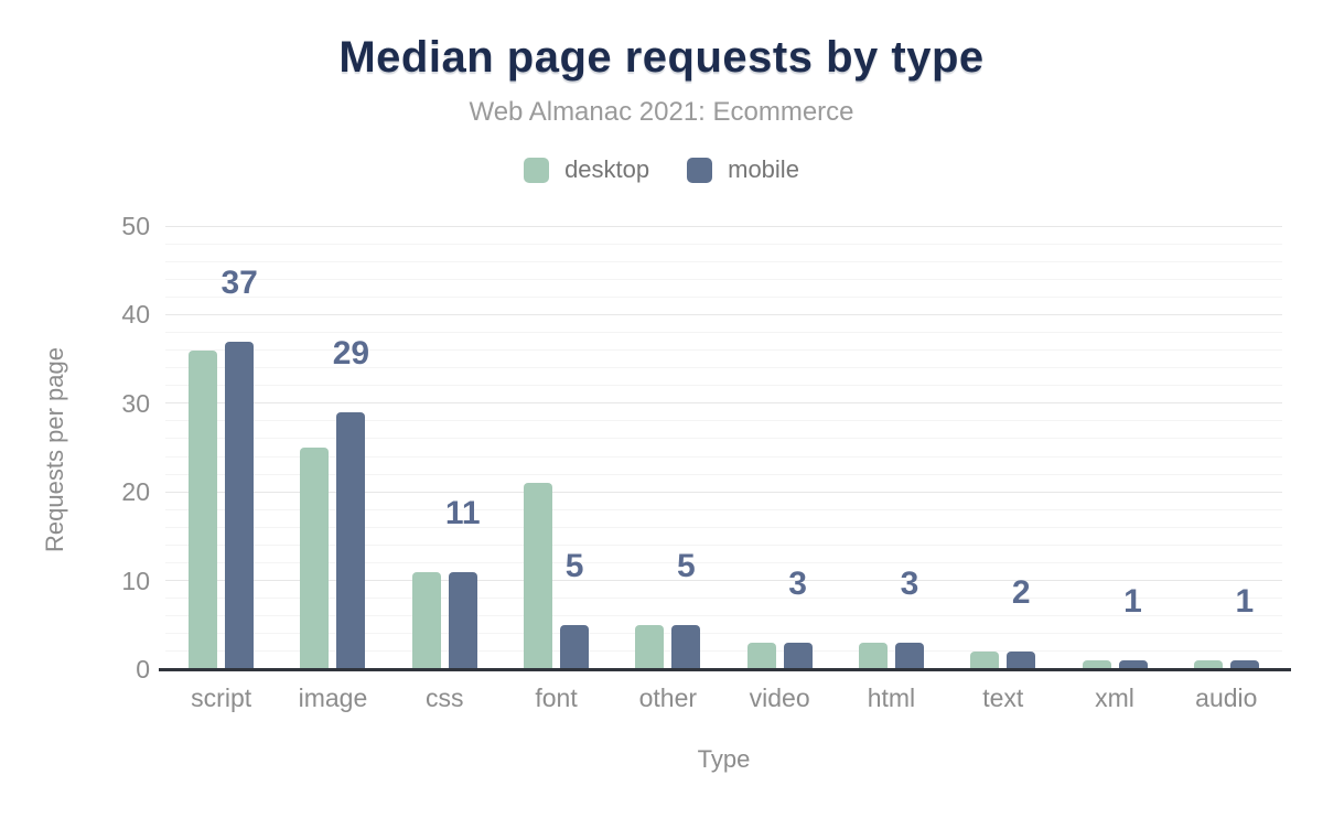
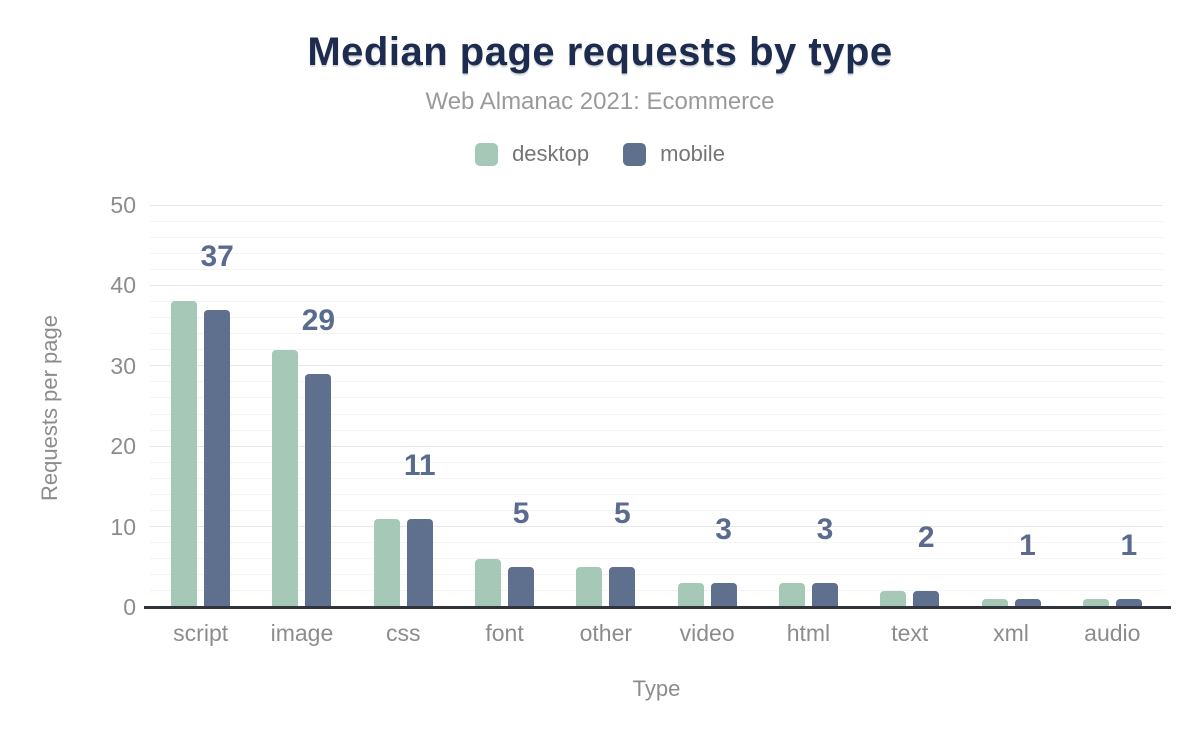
desktop/script: 36 -> 38
desktop/image: 25 -> 32
desktop/font: 21 -> 6
